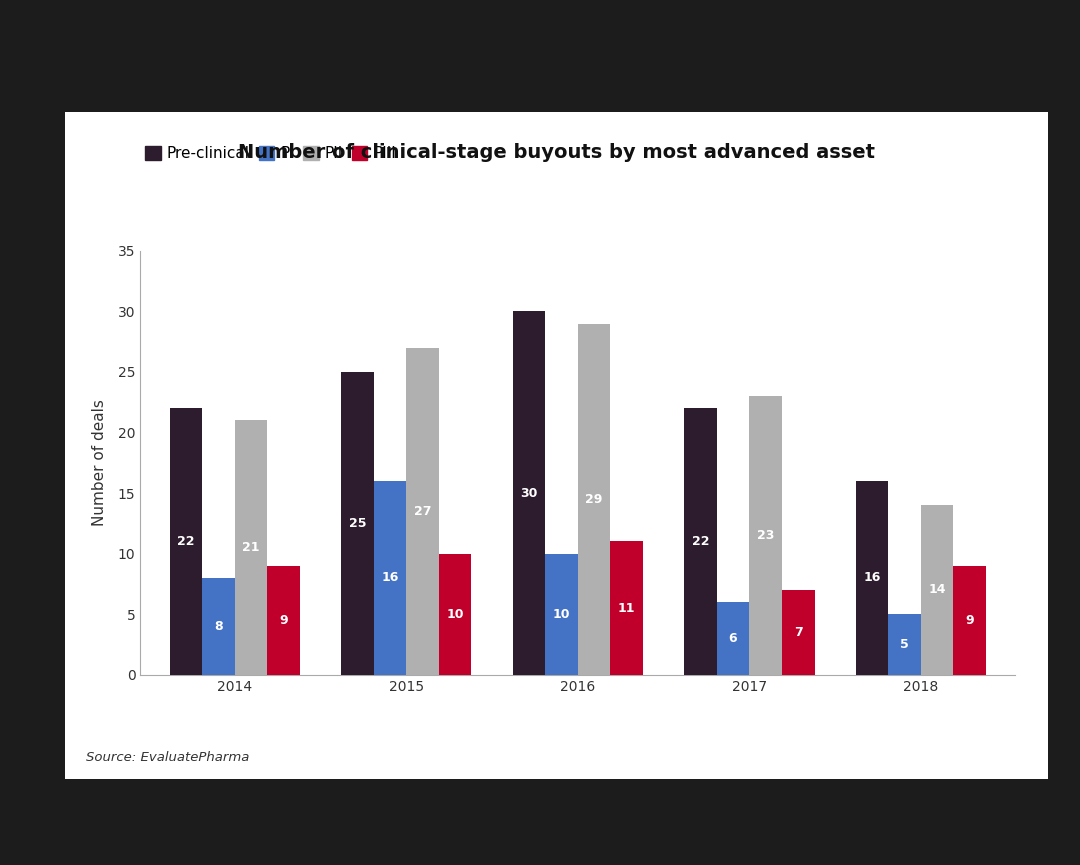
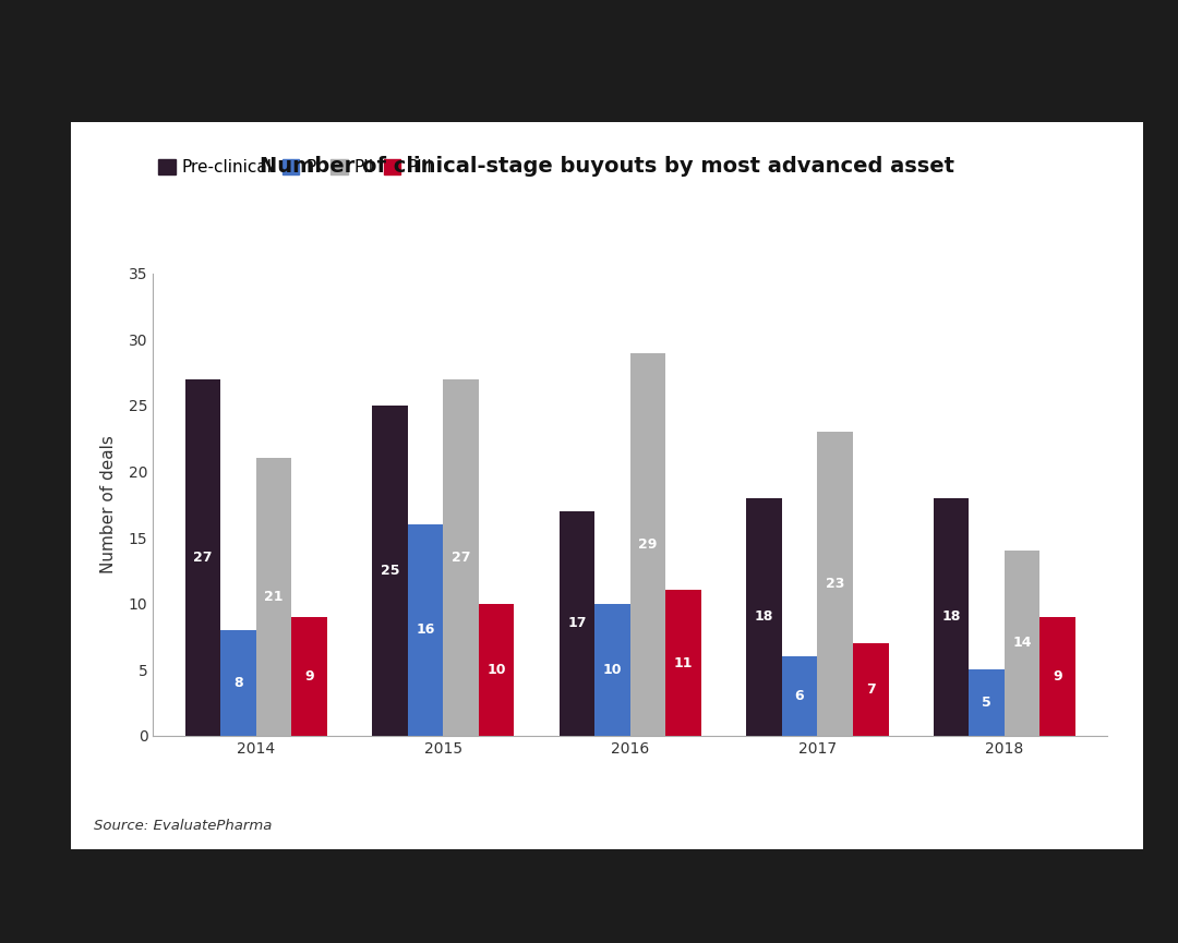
Pre-clinical/2014: 22 -> 27
Pre-clinical/2016: 30 -> 17
Pre-clinical/2017: 22 -> 18
Pre-clinical/2018: 16 -> 18
